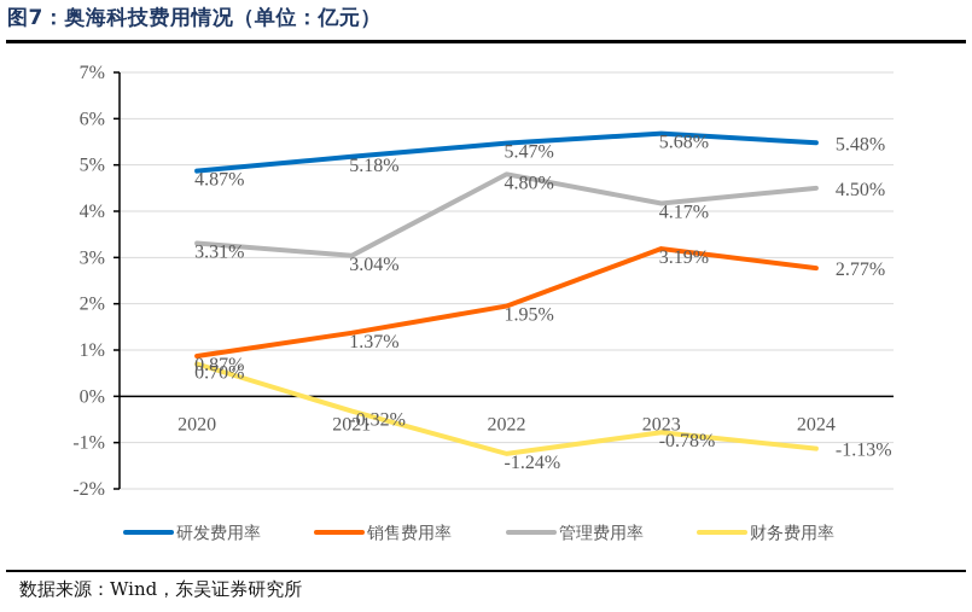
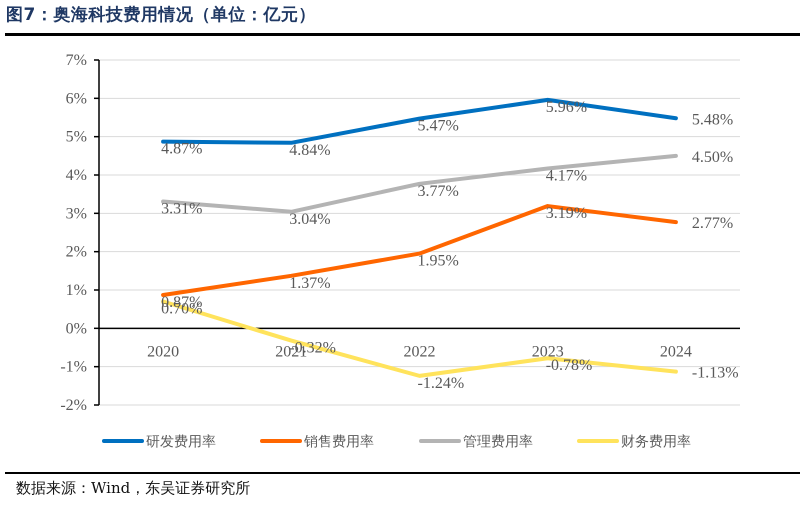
研发费用率/2021: 5.18% -> 4.84%
管理费用率/2022: 4.80% -> 3.77%
研发费用率/2023: 5.68% -> 5.96%
